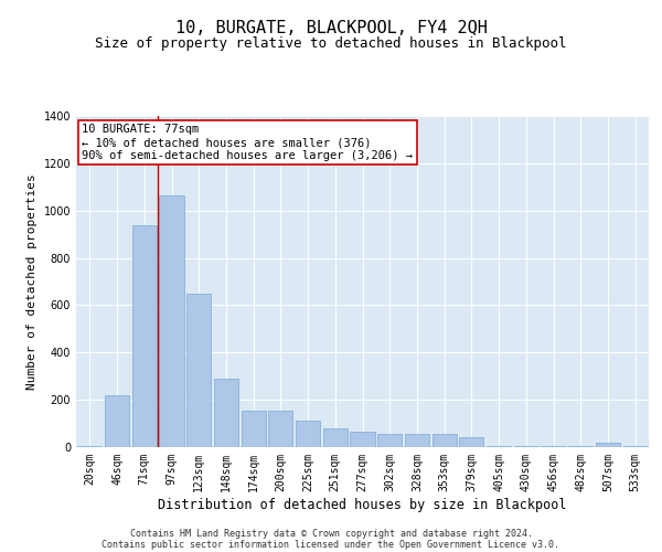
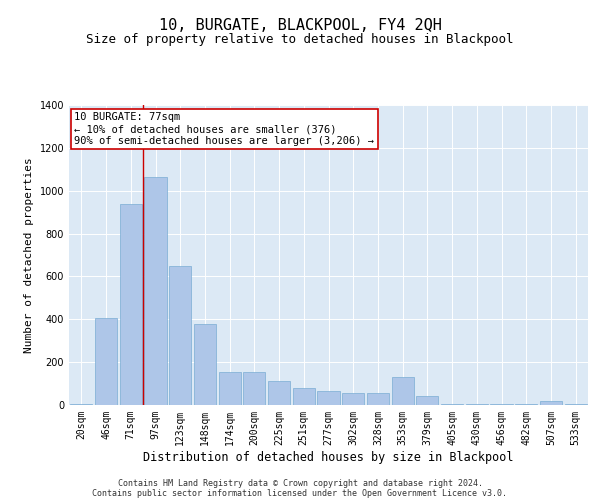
46sqm: 220 -> 405
148sqm: 290 -> 380
353sqm: 55 -> 130
